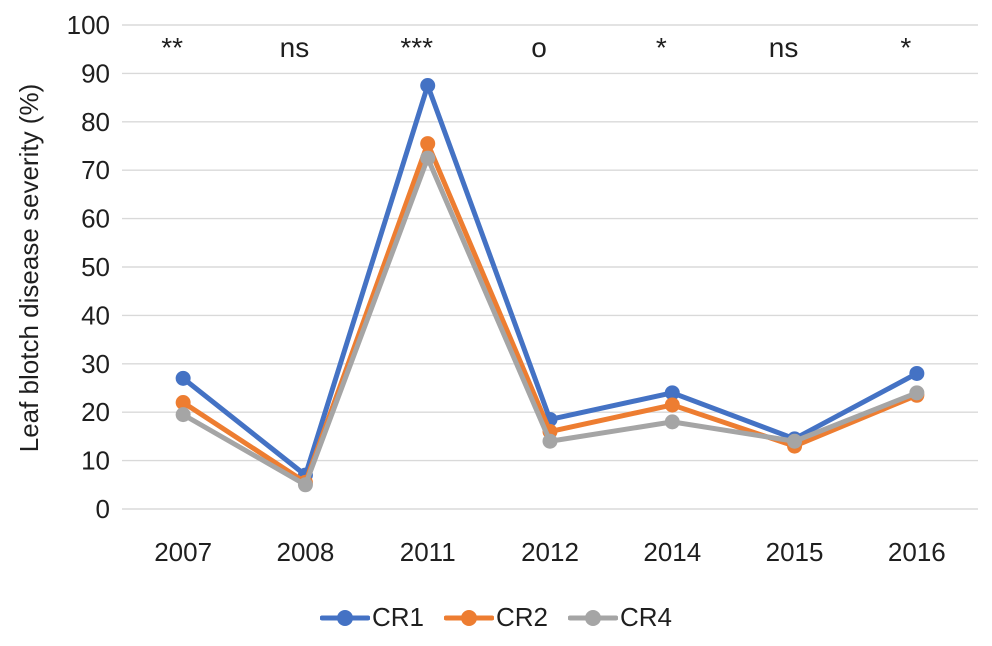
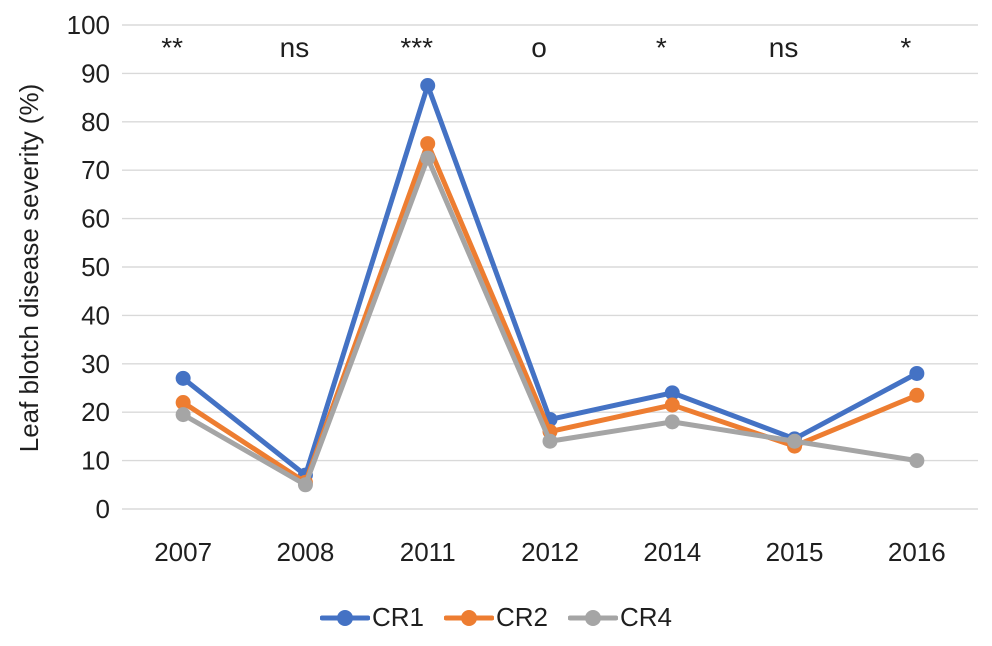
CR4/2016: 24 -> 10
